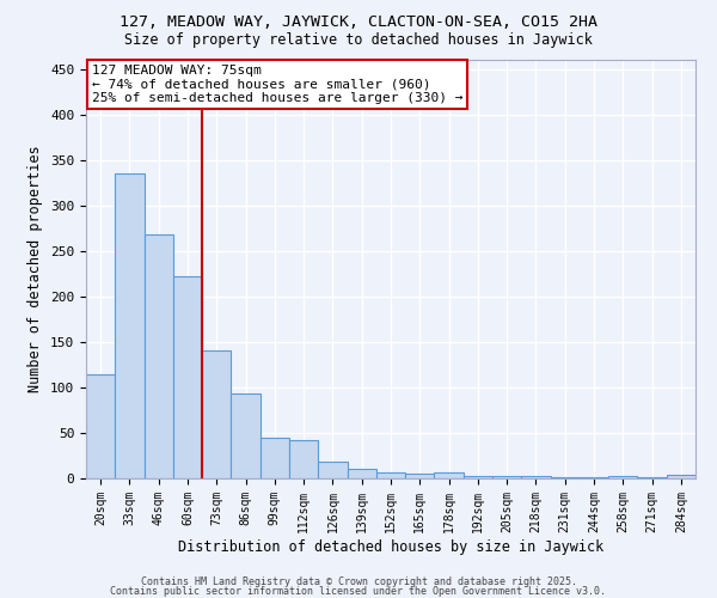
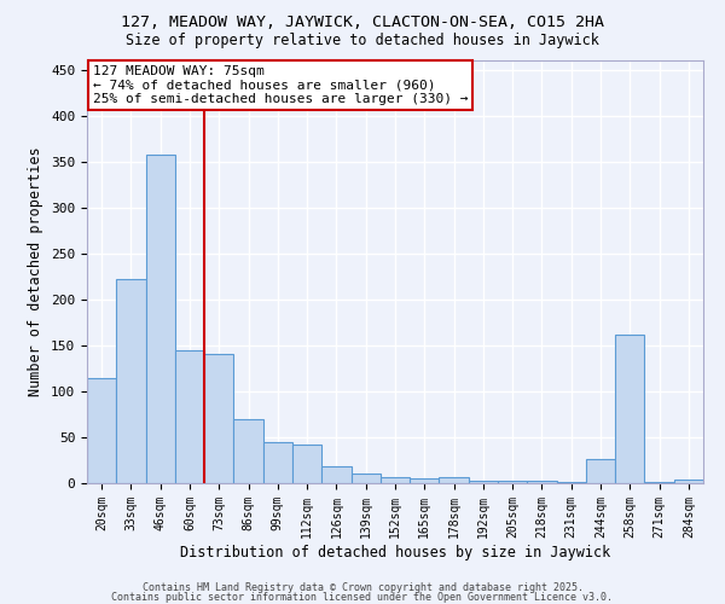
33sqm: 335 -> 222
46sqm: 268 -> 358
60sqm: 222 -> 144
86sqm: 93 -> 70
244sqm: 1 -> 26
258sqm: 2 -> 162
